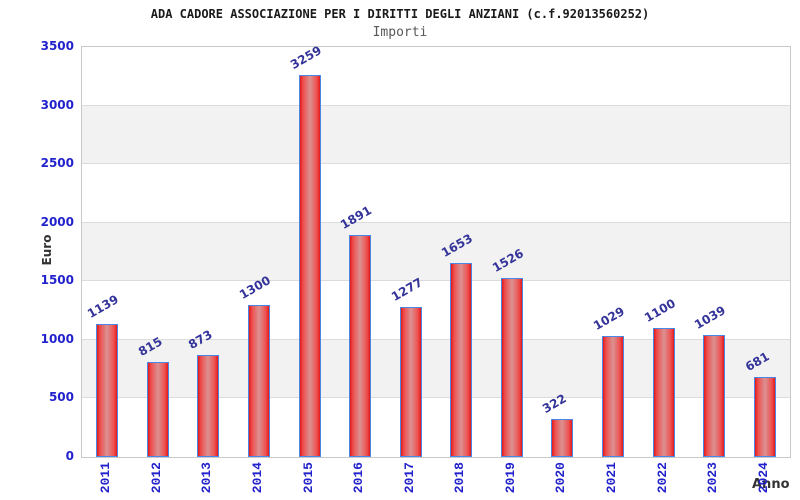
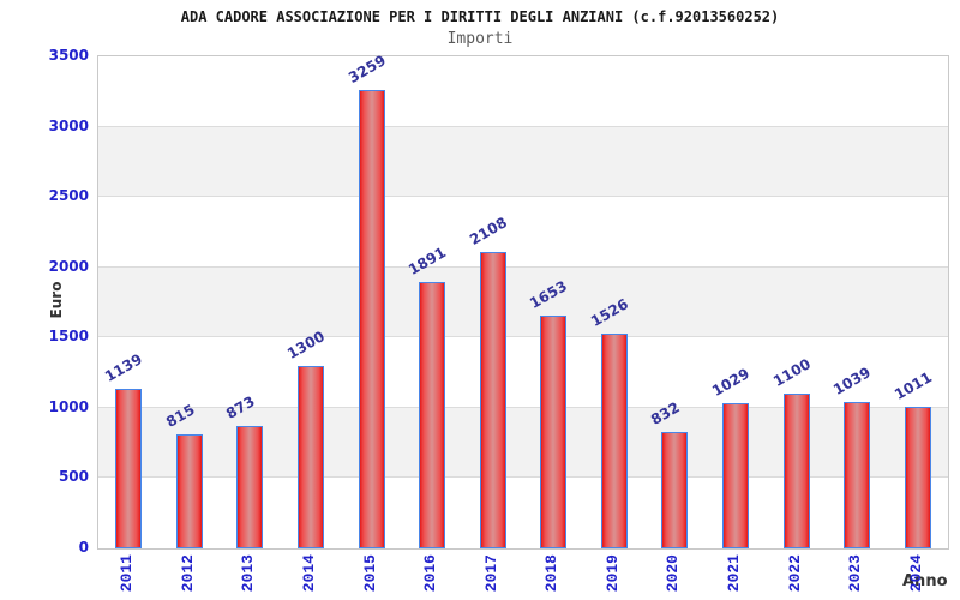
2017: 1277 -> 2108
2020: 322 -> 832
2024: 681 -> 1011
